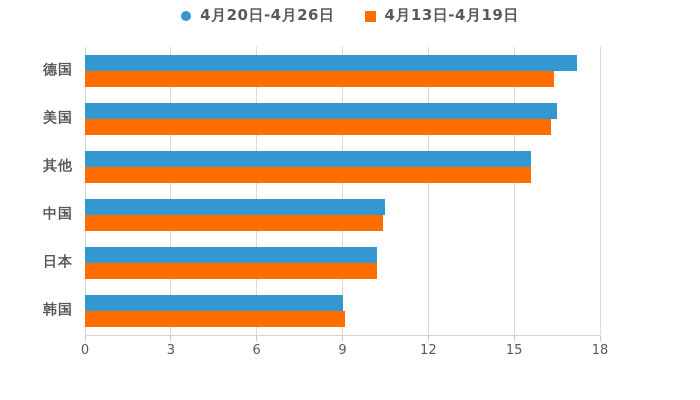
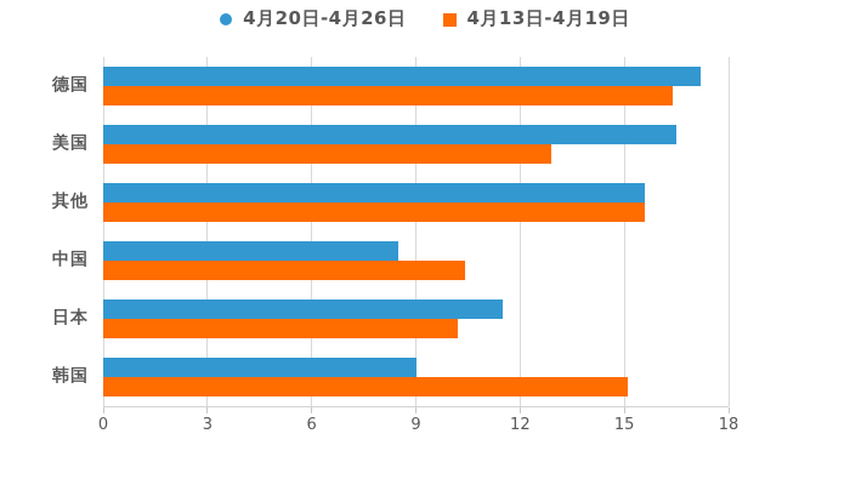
4月13日-4月19日/美国: 16.3 -> 12.9
4月20日-4月26日/中国: 10.5 -> 8.5
4月20日-4月26日/日本: 10.2 -> 11.5
4月13日-4月19日/韩国: 9.1 -> 15.1
